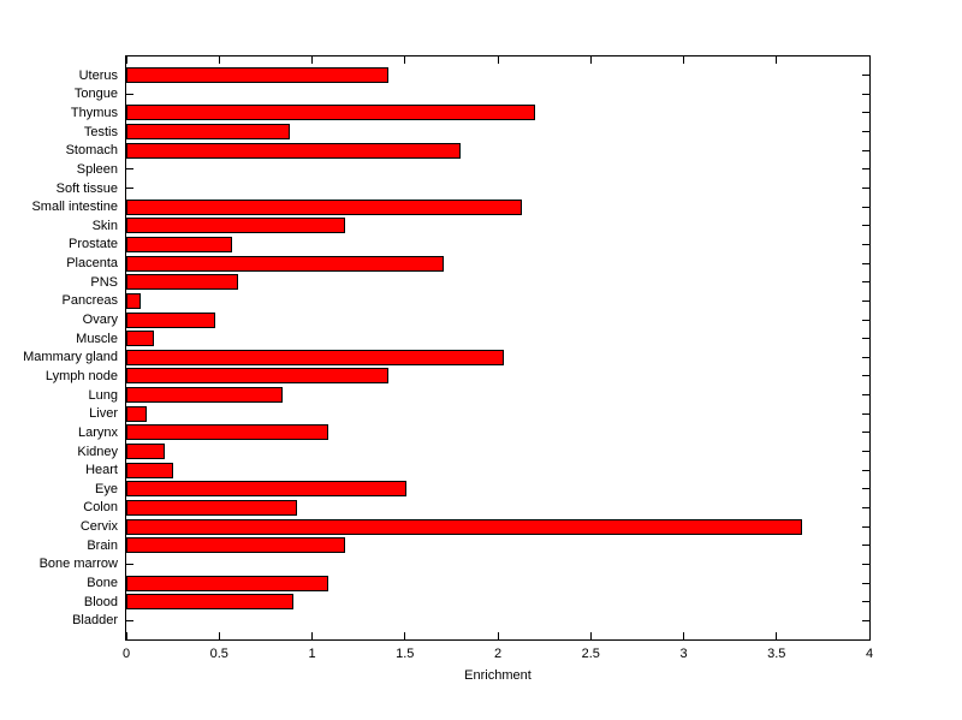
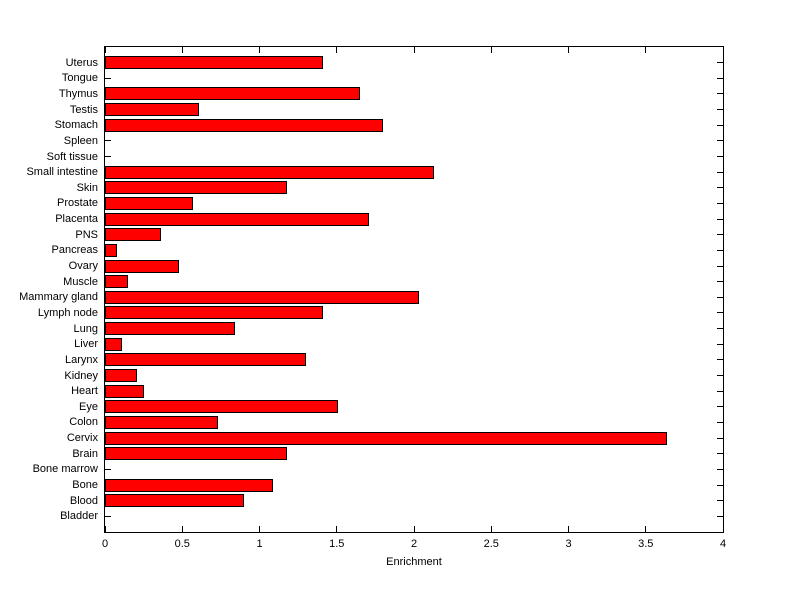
Thymus: 2.20 -> 1.65
Testis: 0.88 -> 0.61
PNS: 0.60 -> 0.36
Larynx: 1.09 -> 1.30
Colon: 0.92 -> 0.73
